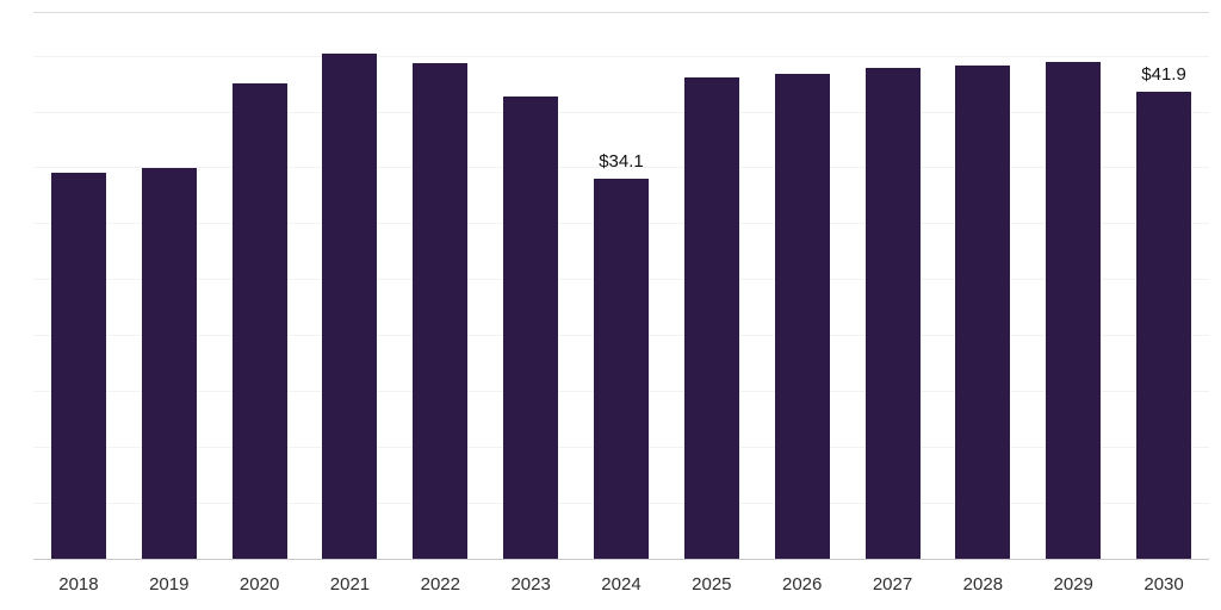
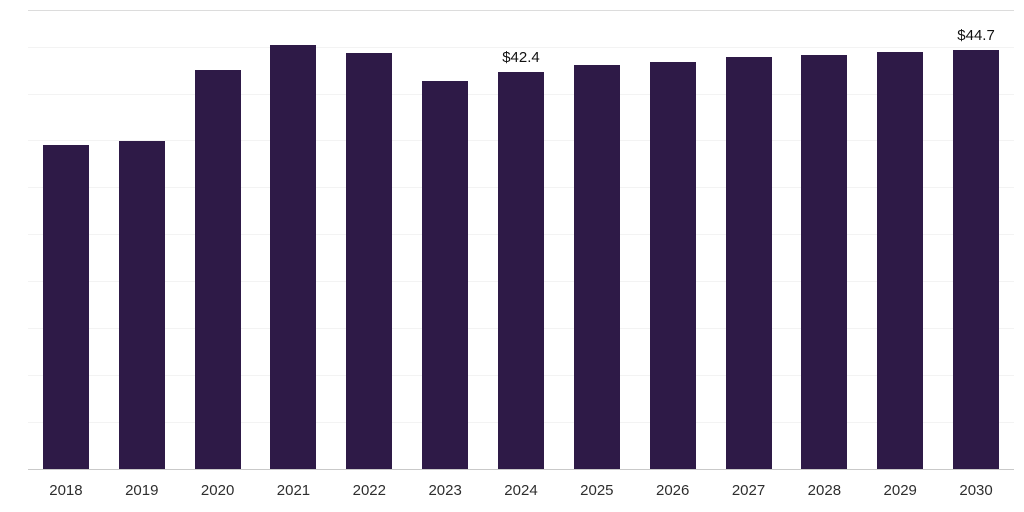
2024: $34.1 -> $42.4
2030: $41.9 -> $44.7
